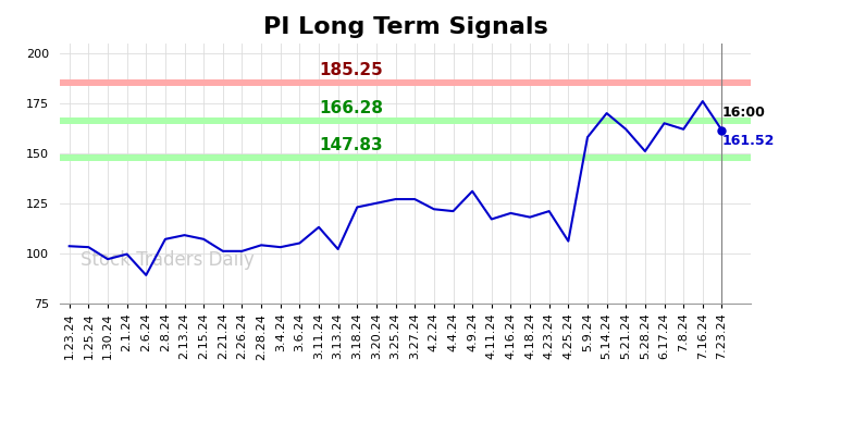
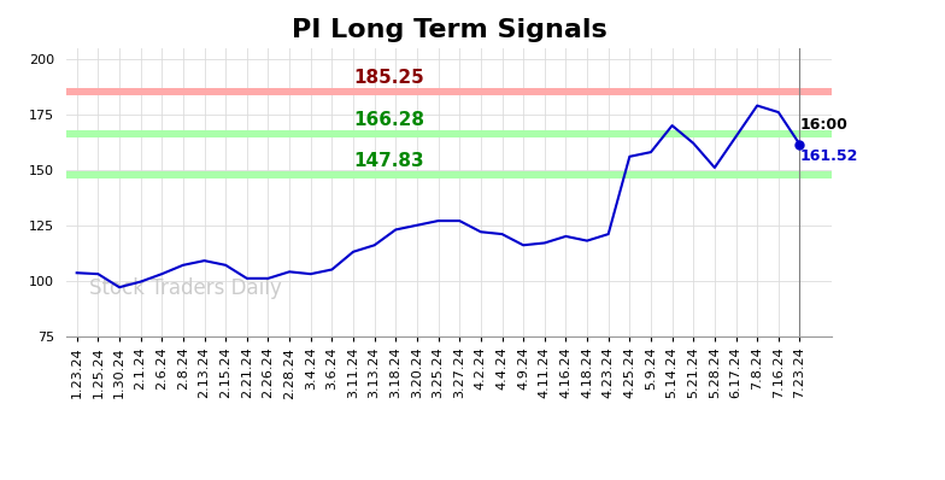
2.6.24: 89 -> 103
3.13.24: 102 -> 116
4.9.24: 131 -> 116
4.25.24: 106 -> 156
7.8.24: 162 -> 179
